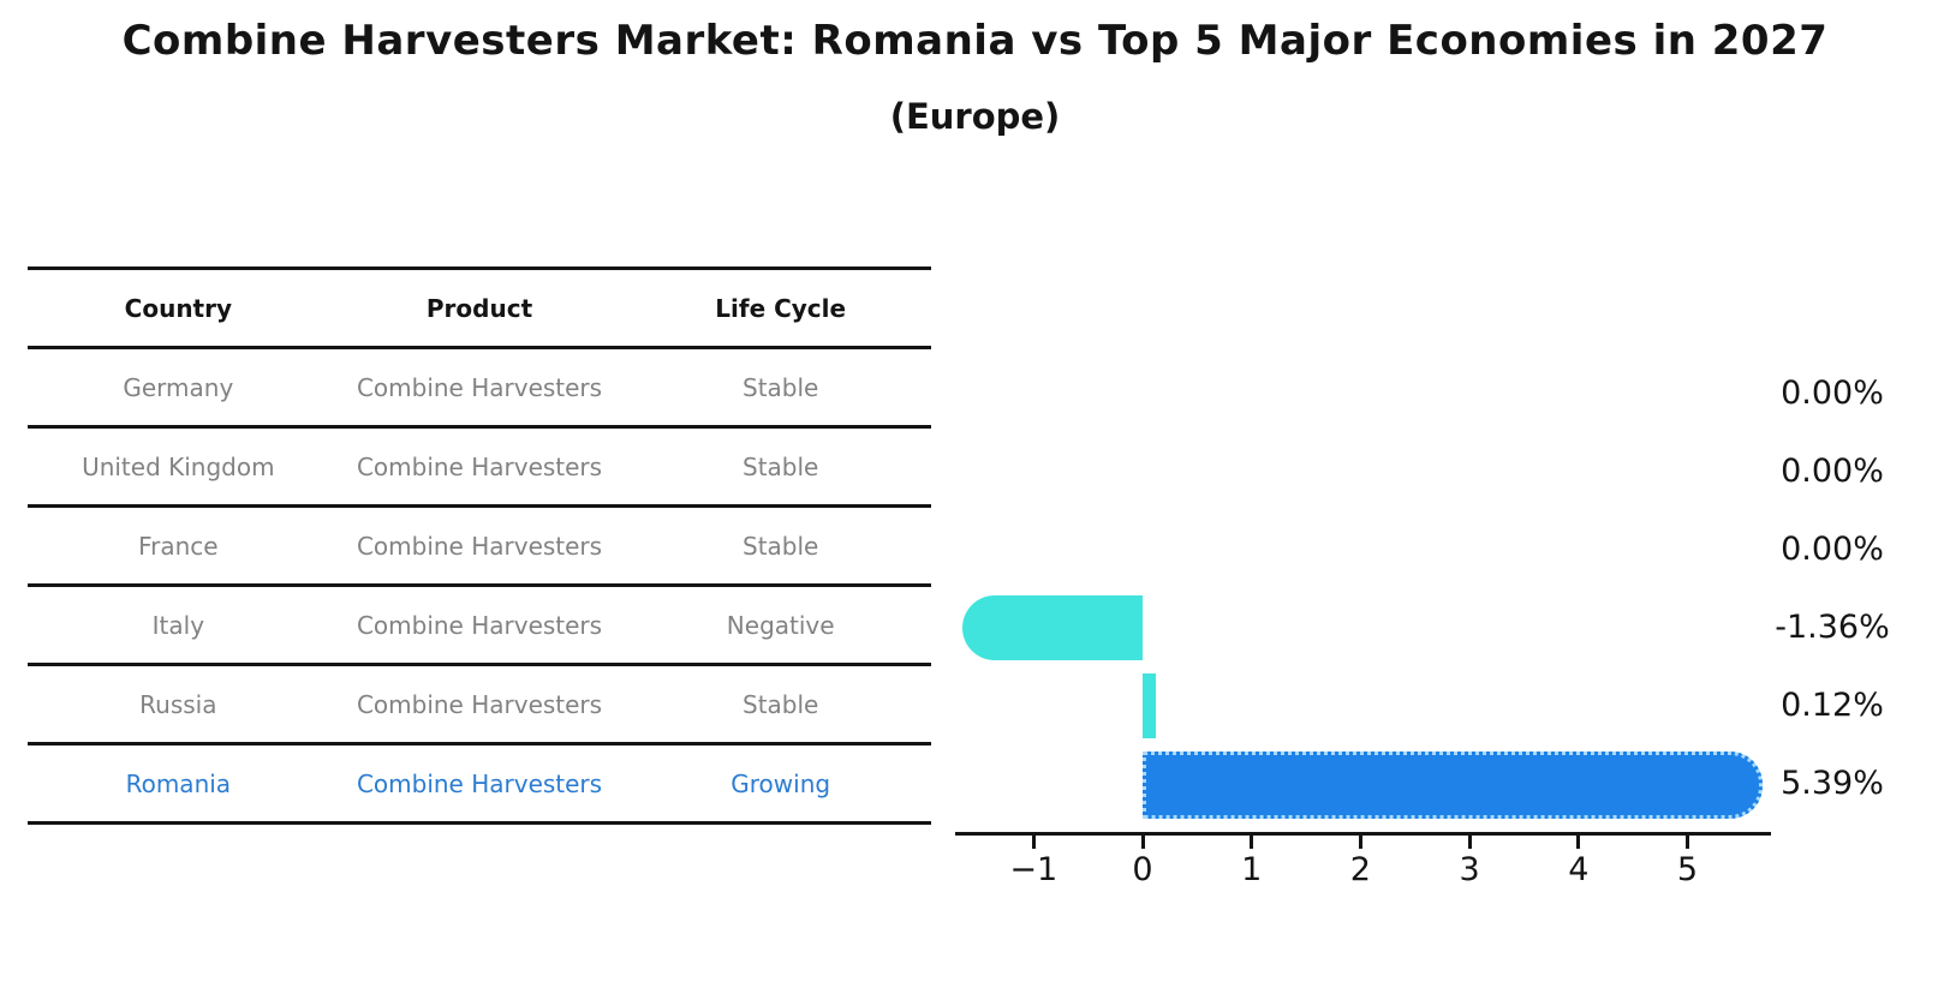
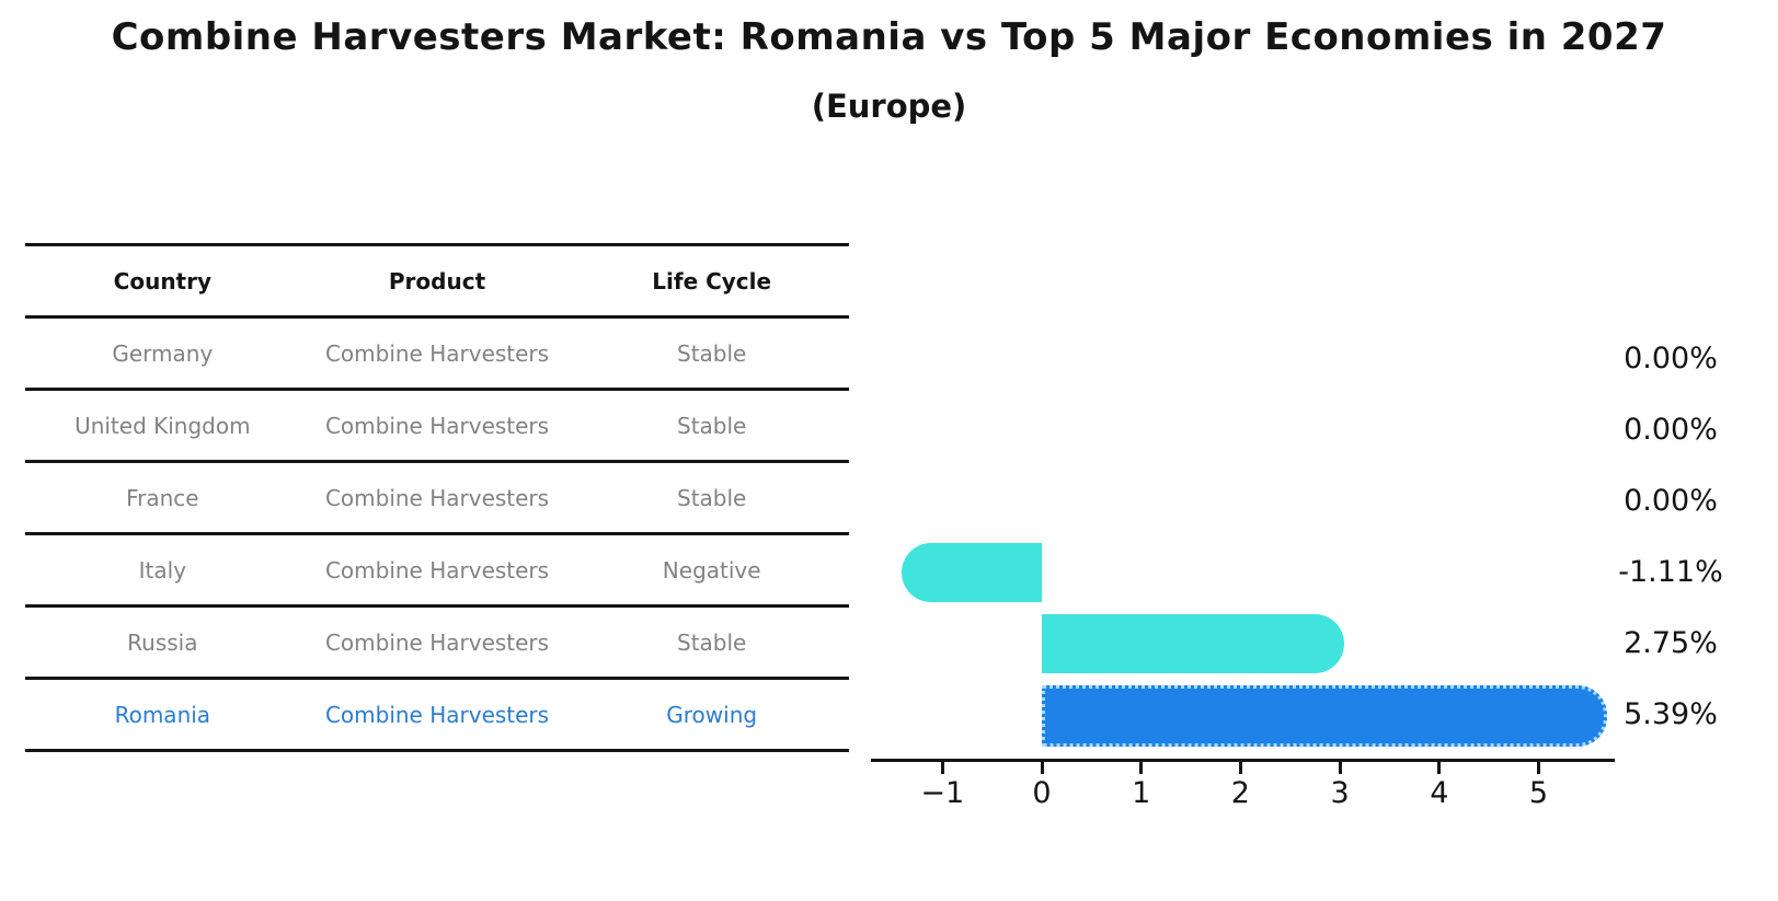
Italy: -1.36% -> -1.11%
Russia: 0.12% -> 2.75%
